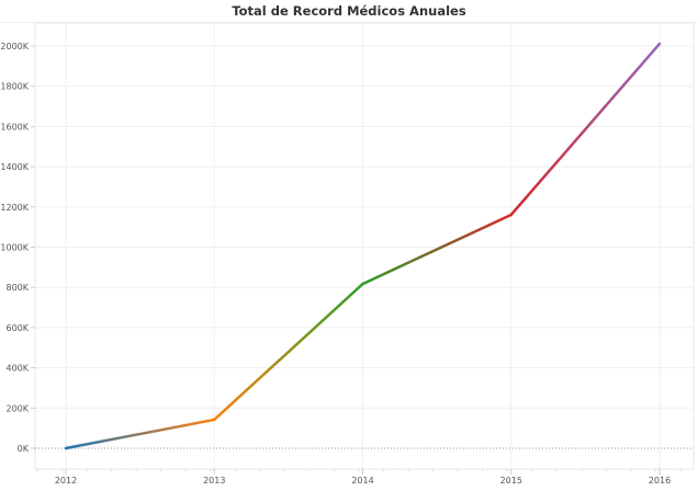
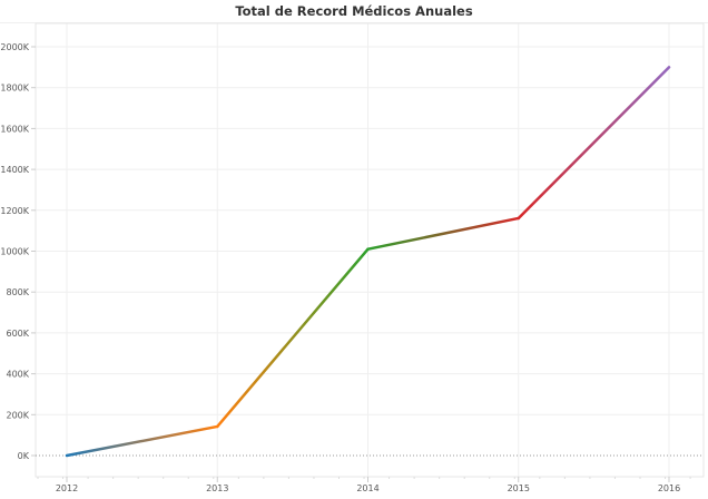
2014: 820K -> 1010K
2016: 2010K -> 1900K
